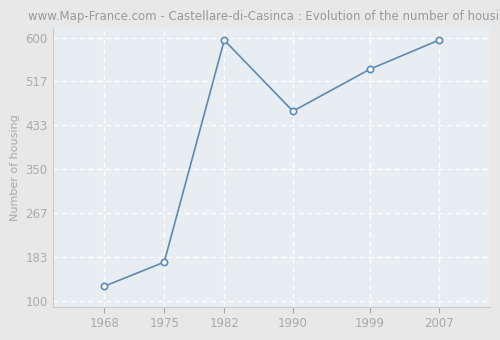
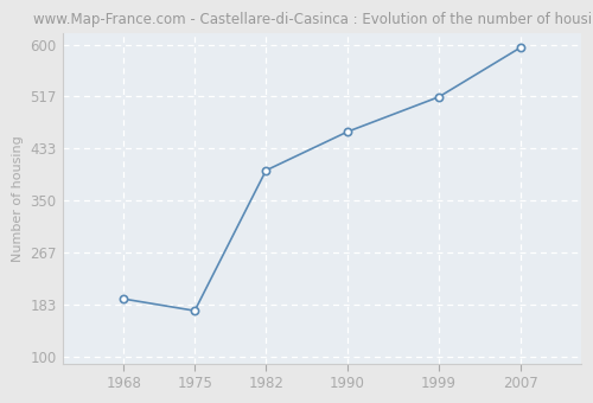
1968: 127 -> 192
1982: 595 -> 398
1999: 540 -> 516
